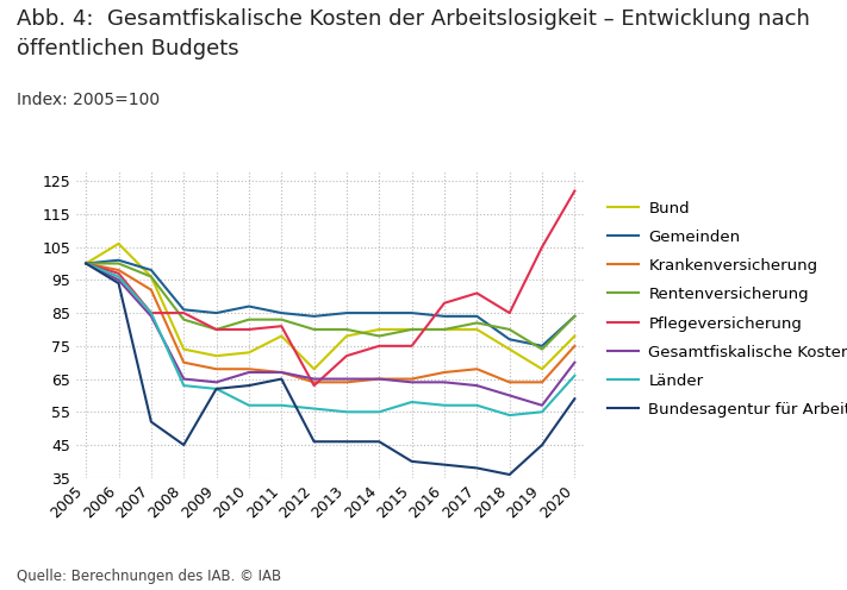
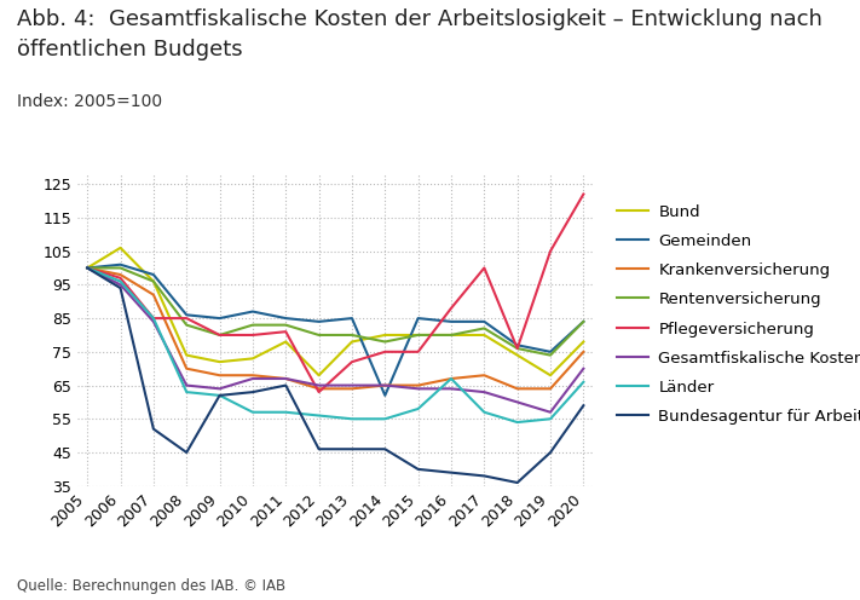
Gemeinden/2014: 85 -> 62
Länder/2016: 57 -> 67
Pflegeversicherung/2017: 91 -> 100
Rentenversicherung/2018: 80 -> 76
Pflegeversicherung/2018: 85 -> 76
